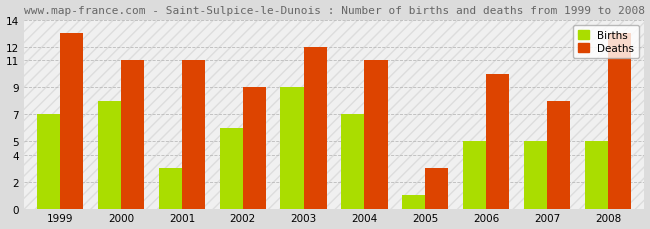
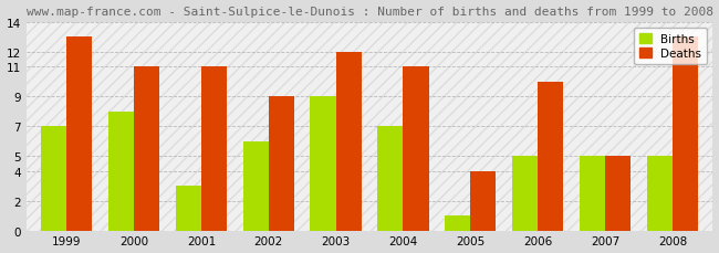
Deaths/2005: 3 -> 4
Deaths/2007: 8 -> 5
